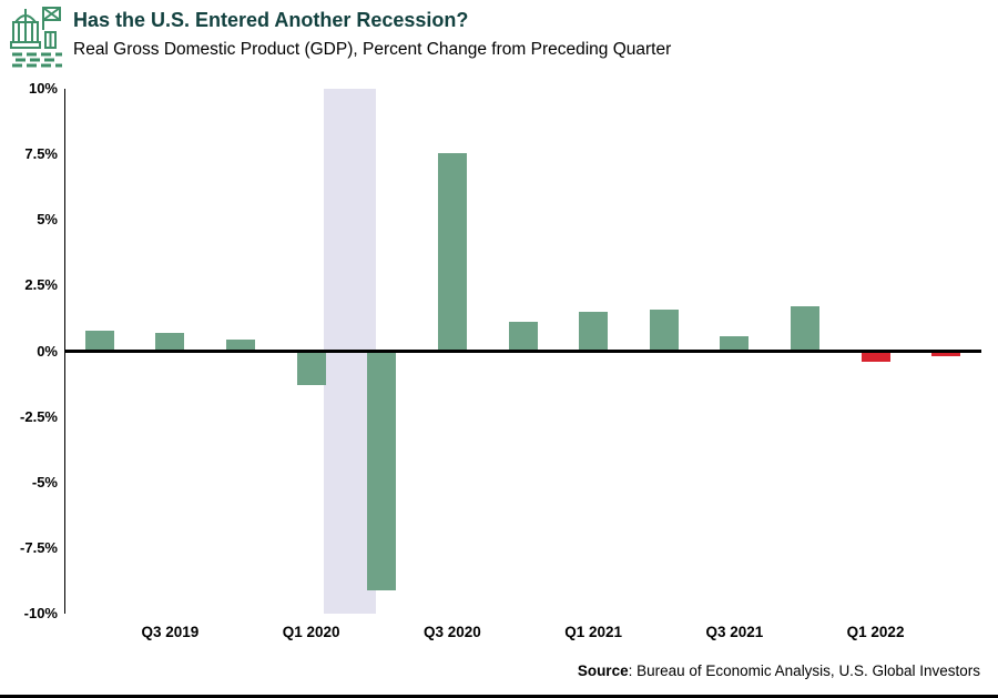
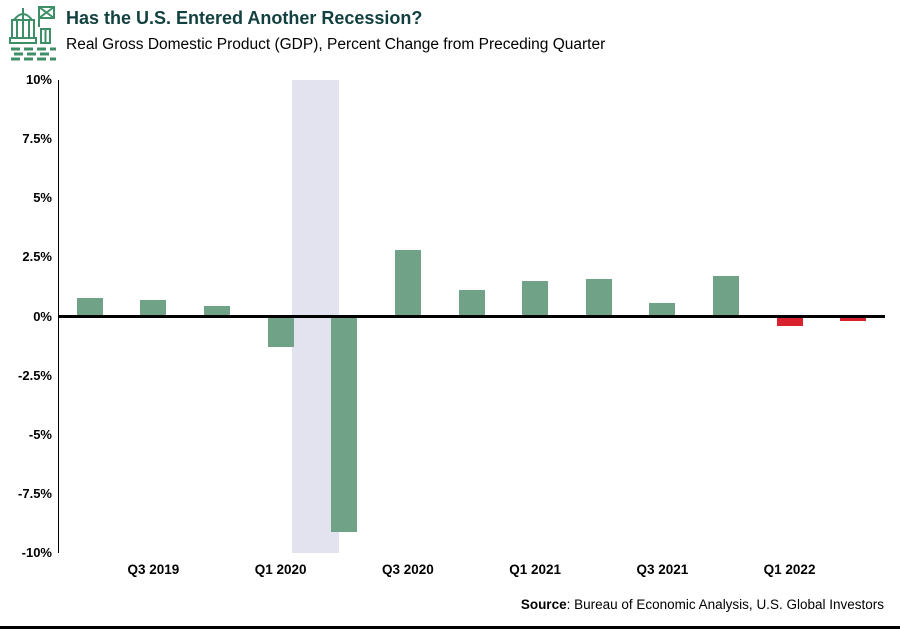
Q3 2020: 7.5% -> 2.8%
